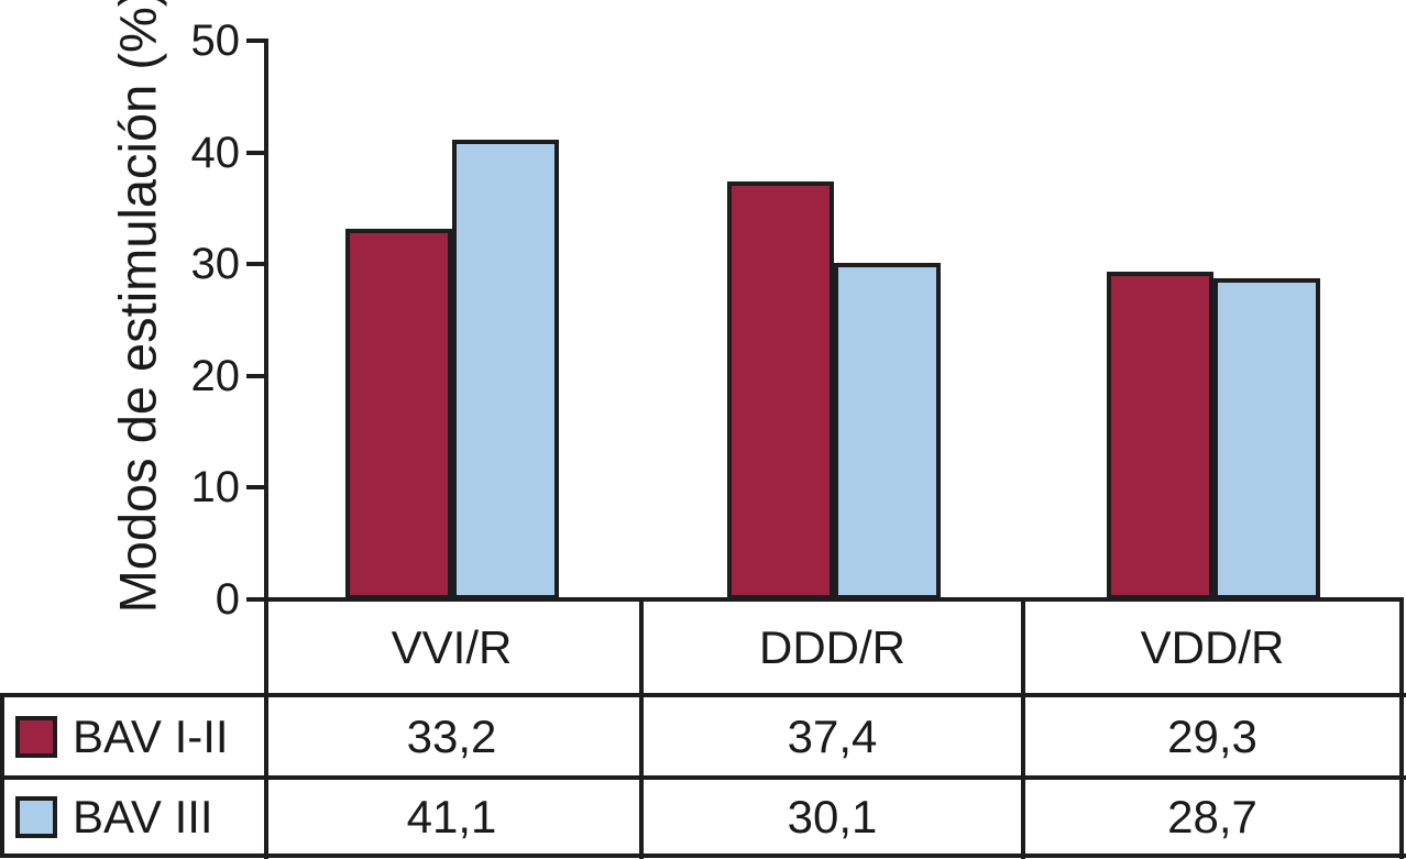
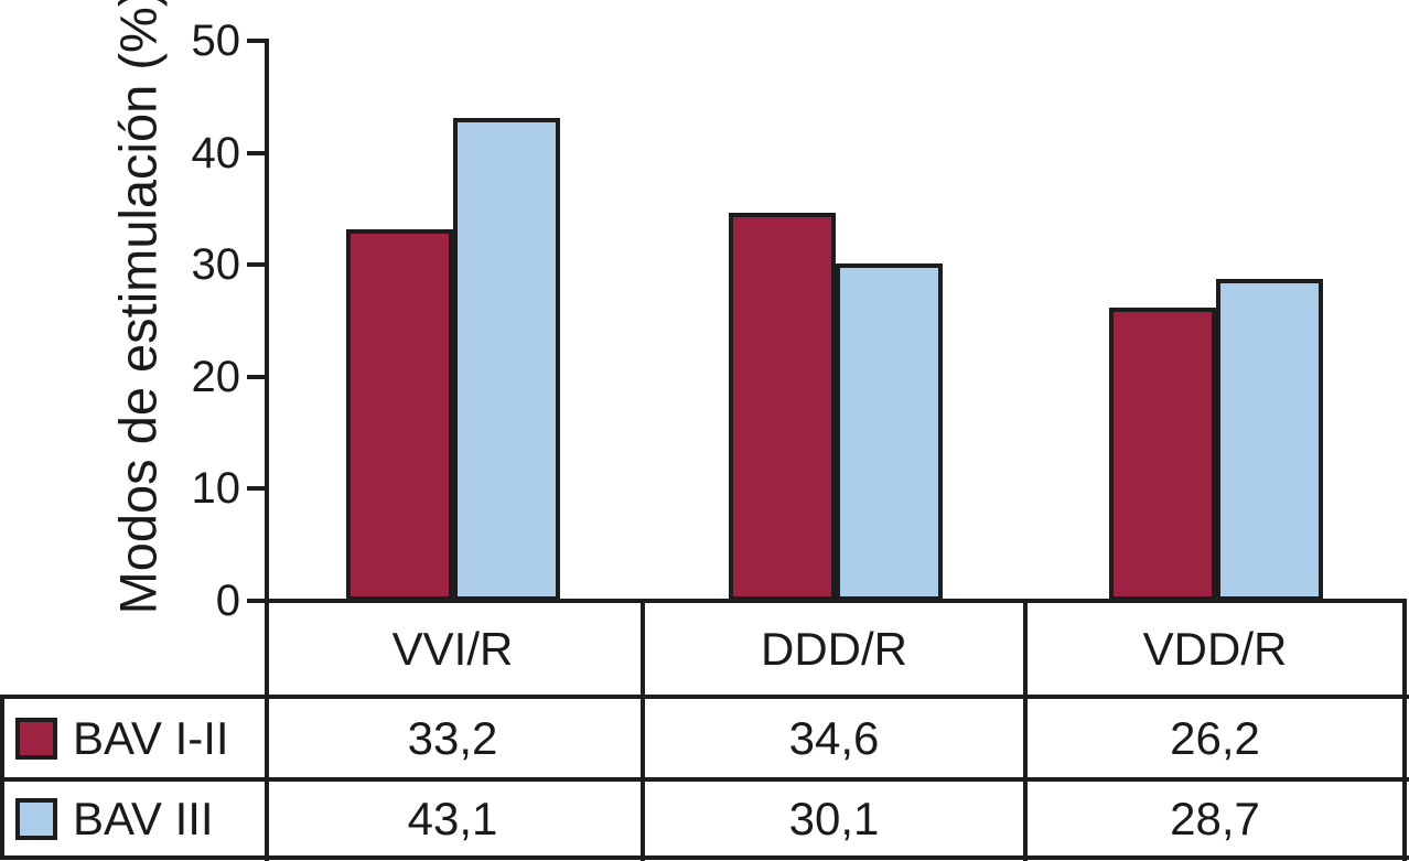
BAV III/VVI/R: 41,1 -> 43,1
BAV I-II/DDD/R: 37,4 -> 34,6
BAV I-II/VDD/R: 29,3 -> 26,2
